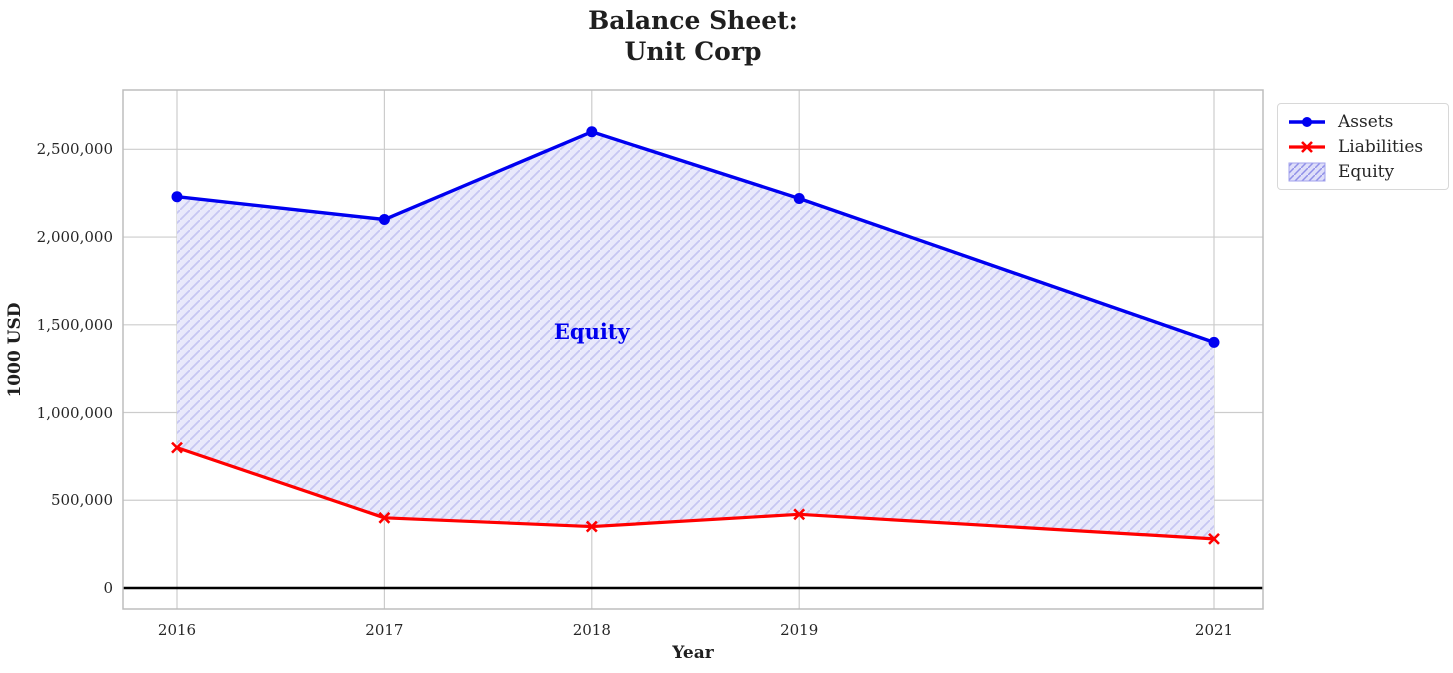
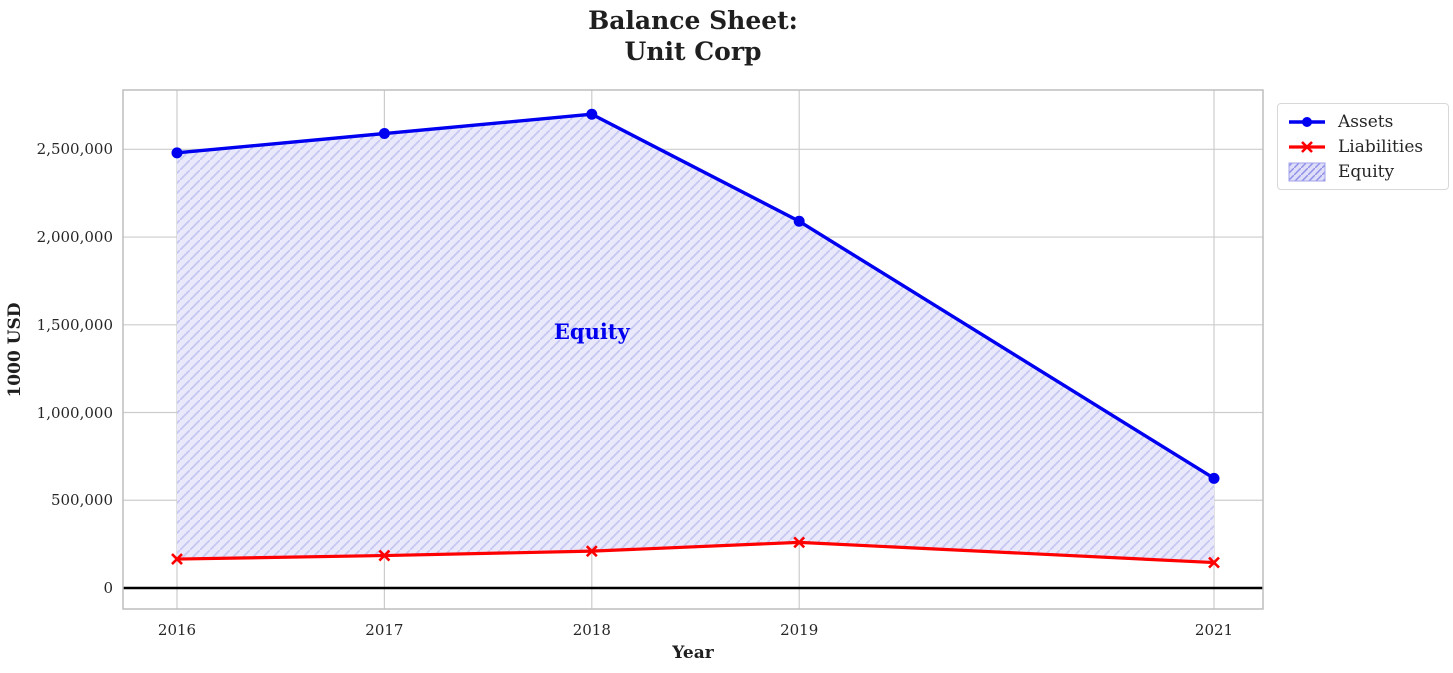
Assets/2016: 2230000 -> 2480000
Liabilities/2016: 800000 -> 160000
Assets/2017: 2100000 -> 2590000
Liabilities/2017: 400000 -> 180000
Assets/2018: 2600000 -> 2700000
Liabilities/2018: 350000 -> 210000
Assets/2019: 2220000 -> 2090000
Liabilities/2019: 420000 -> 260000
Assets/2021: 1400000 -> 620000
Liabilities/2021: 280000 -> 140000
